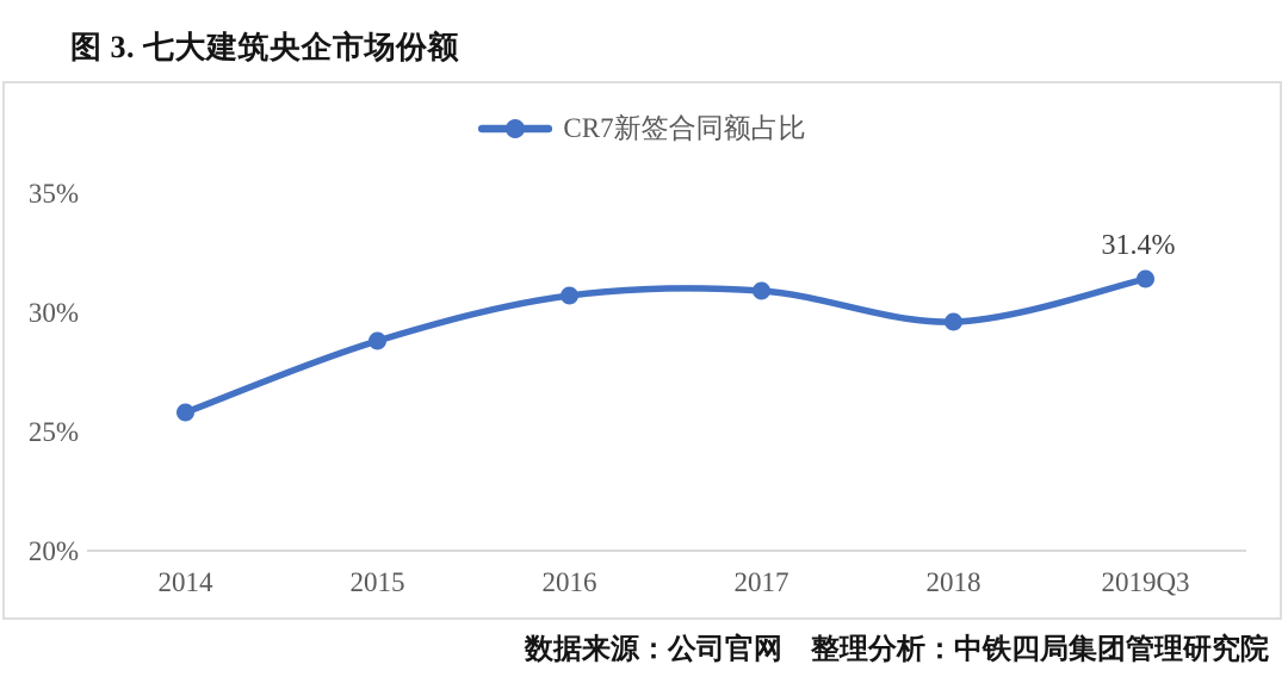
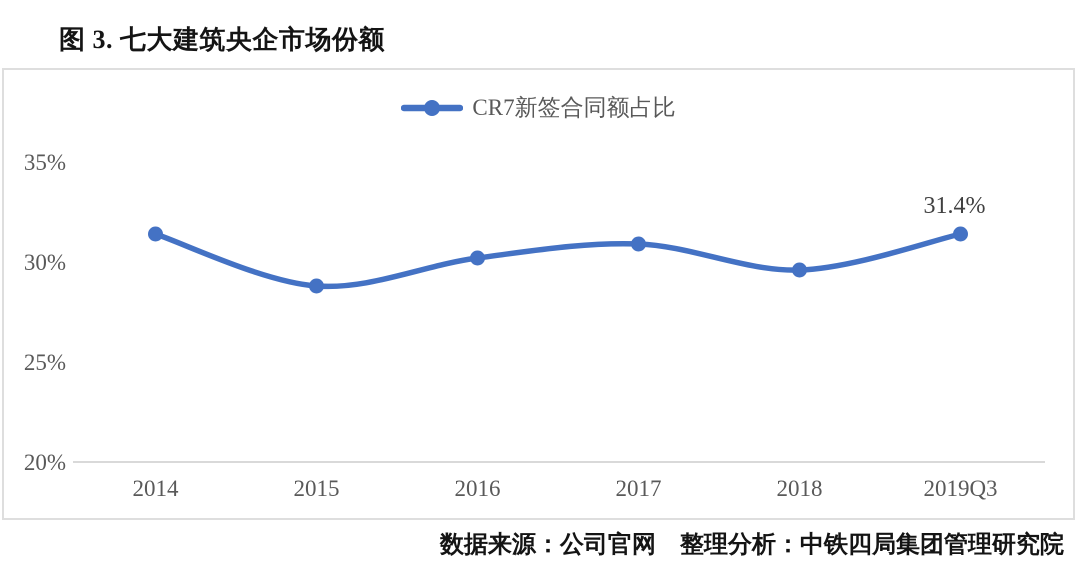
2014: 25.8% -> 31.4%
2016: 30.7% -> 30.2%
